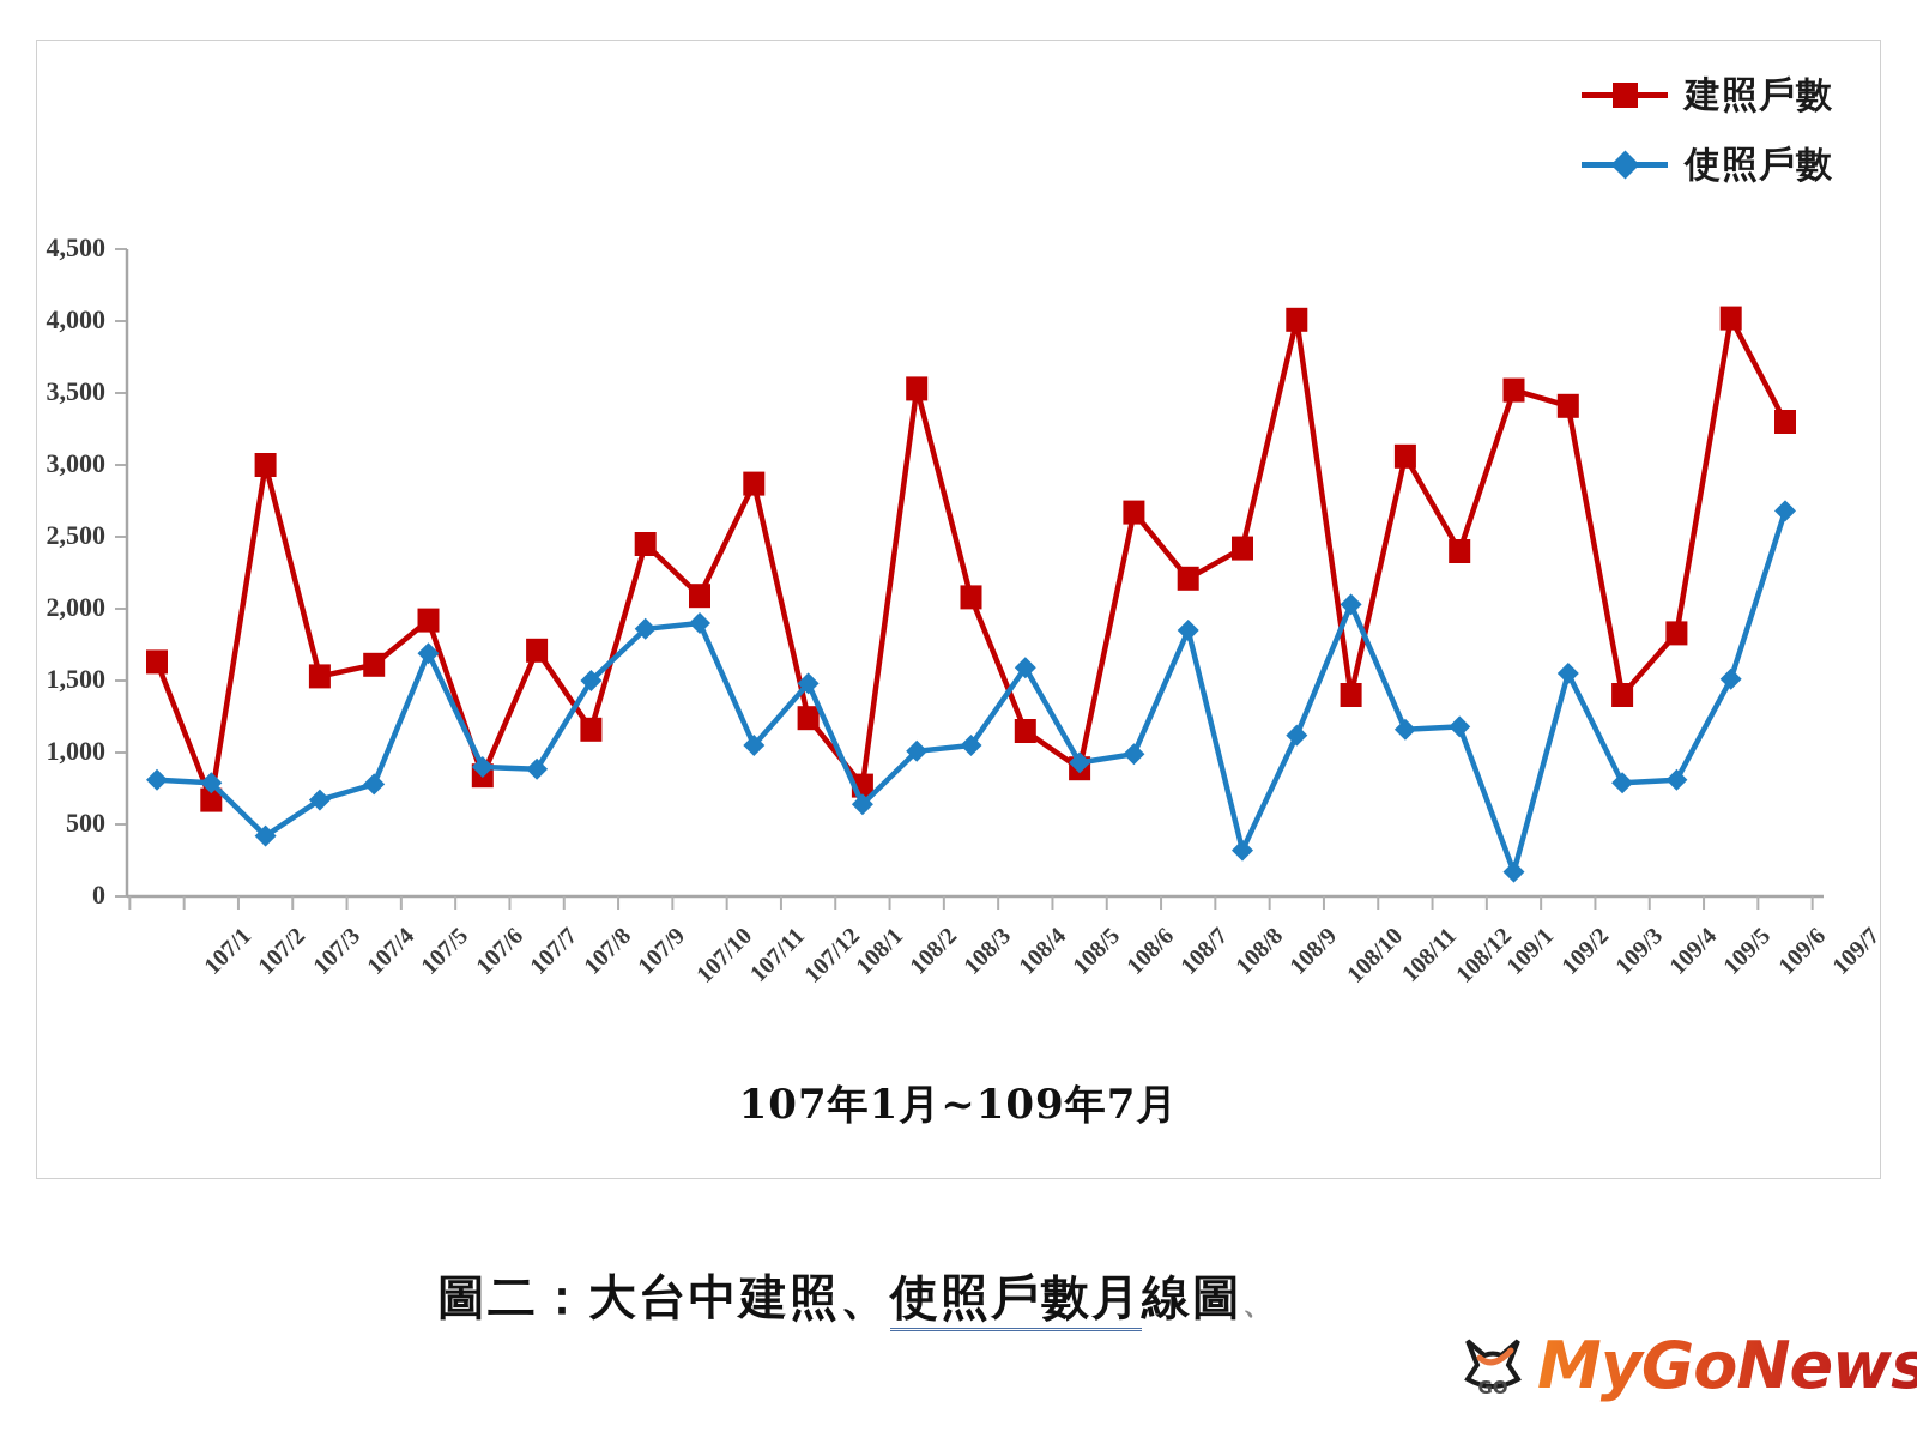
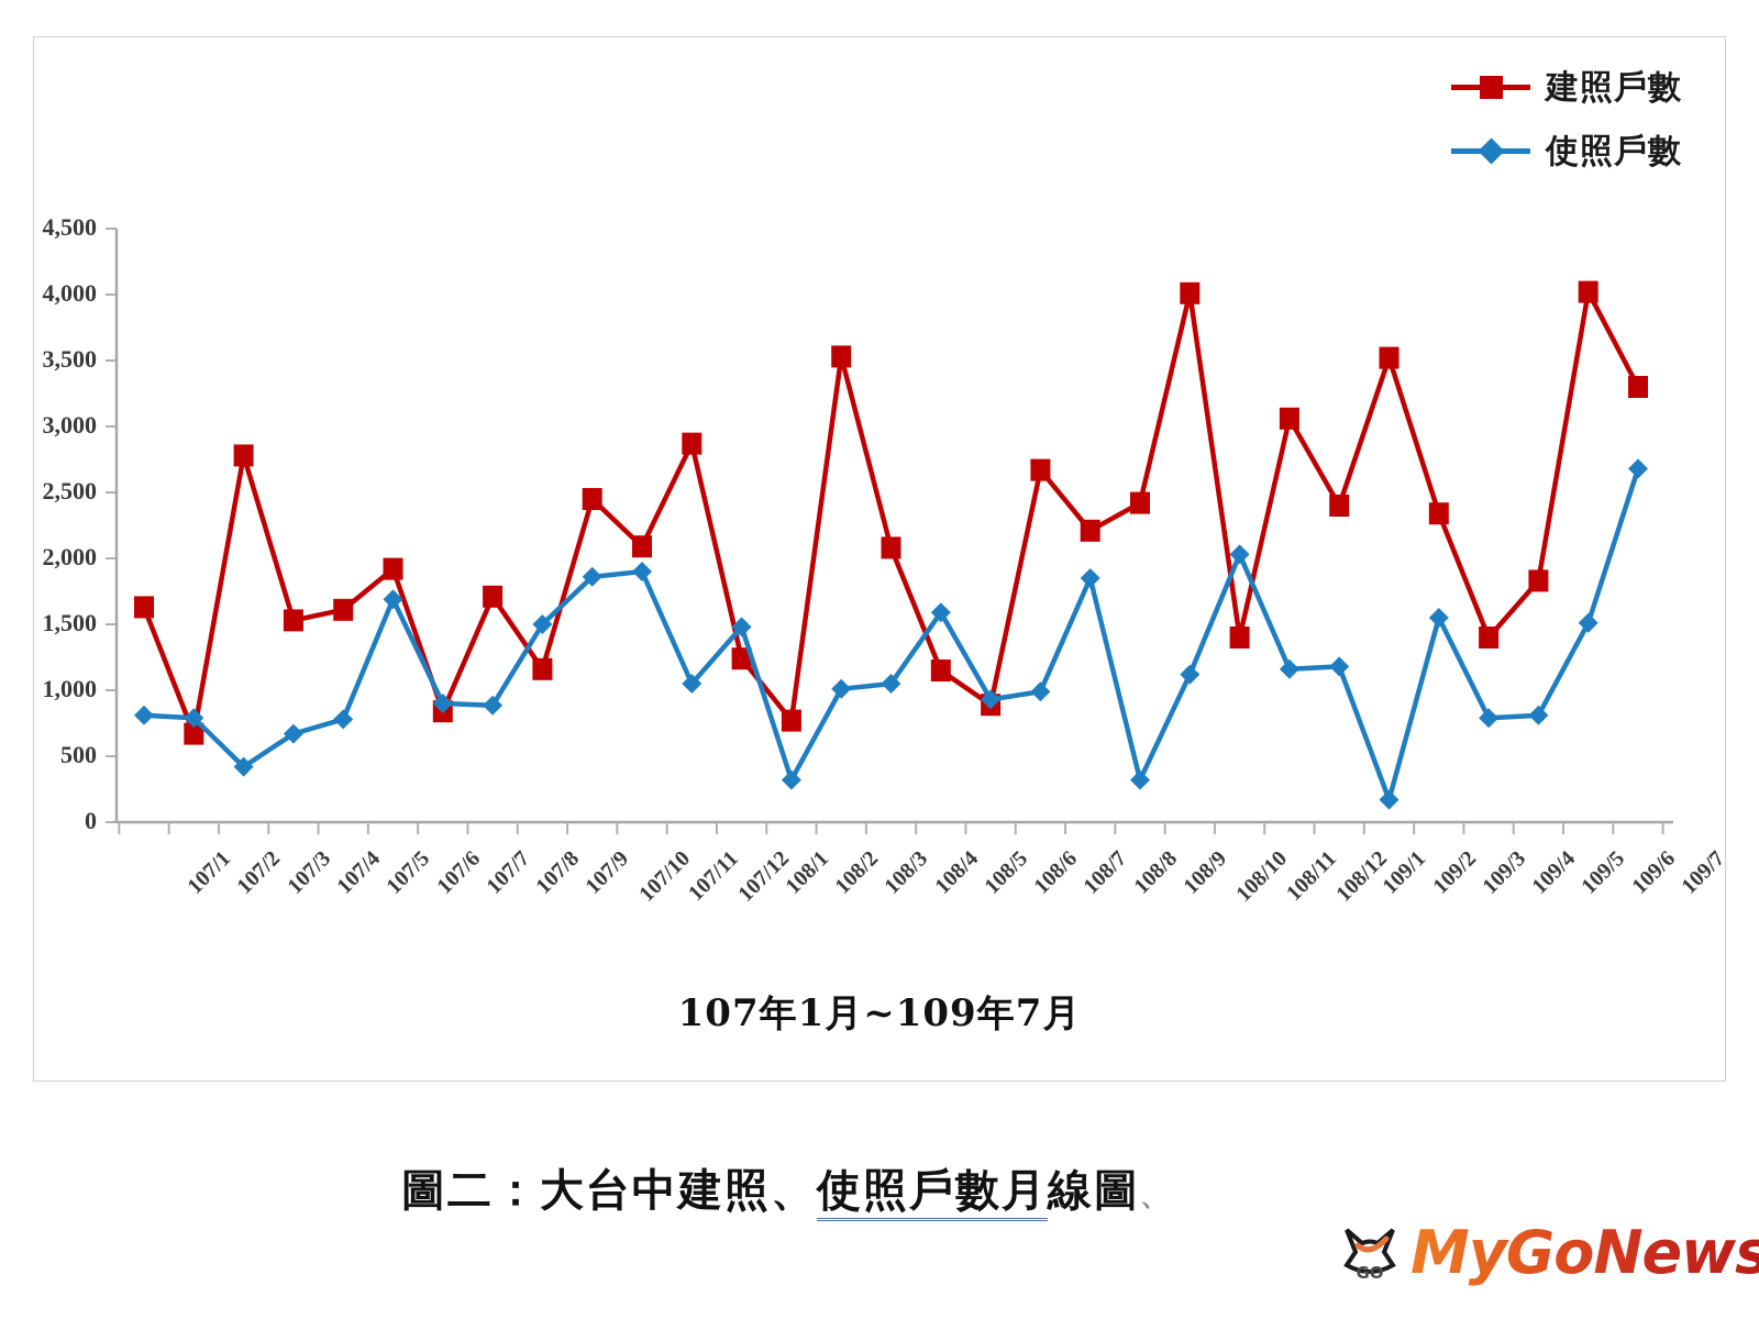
建照戶數/107/3: 3000 -> 2780
使照戶數/108/2: 640 -> 320
建照戶數/109/3: 3410 -> 2340
